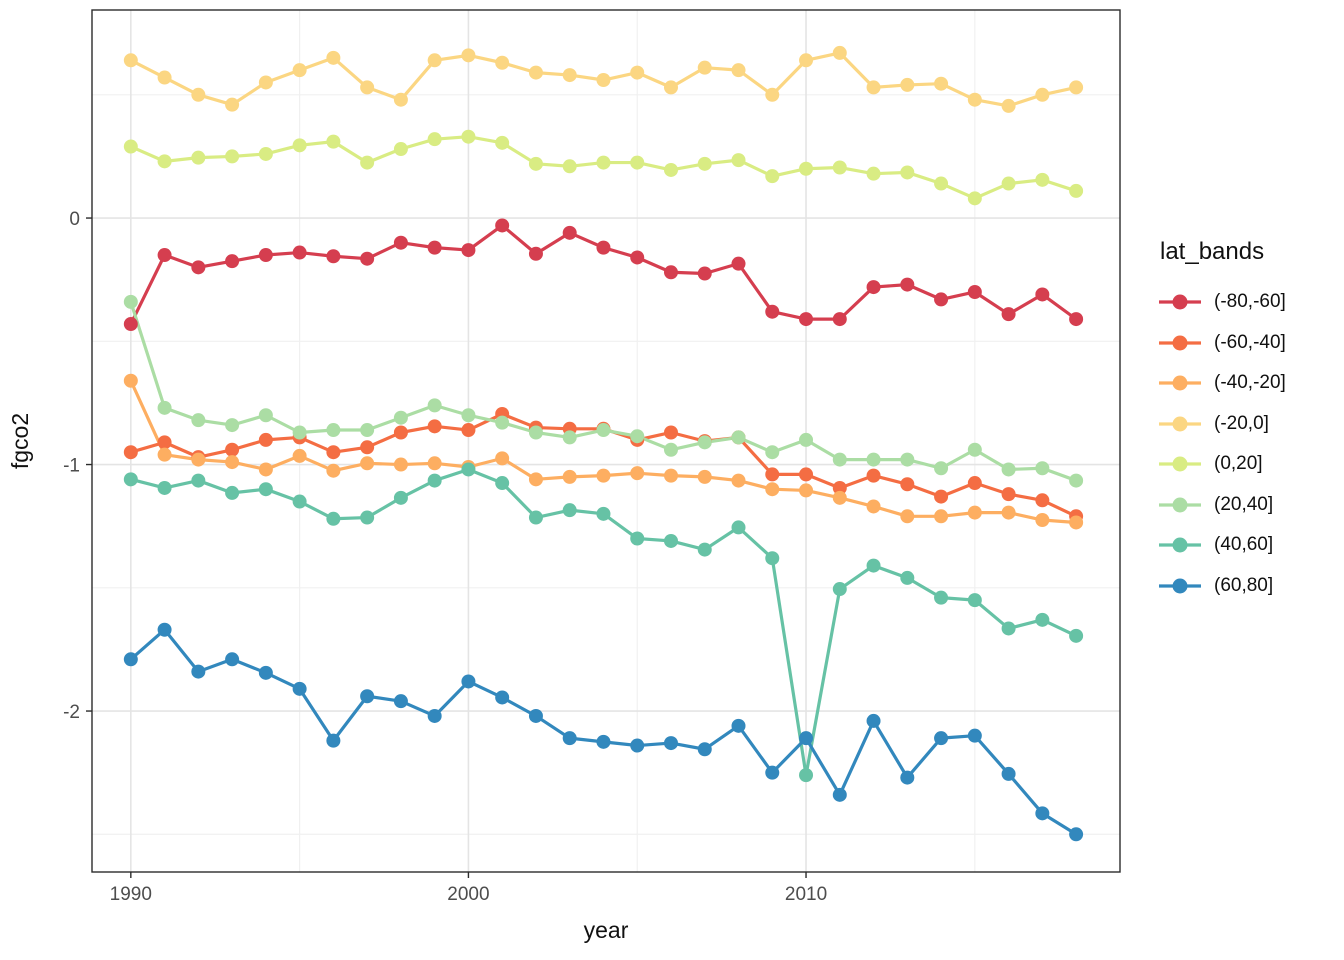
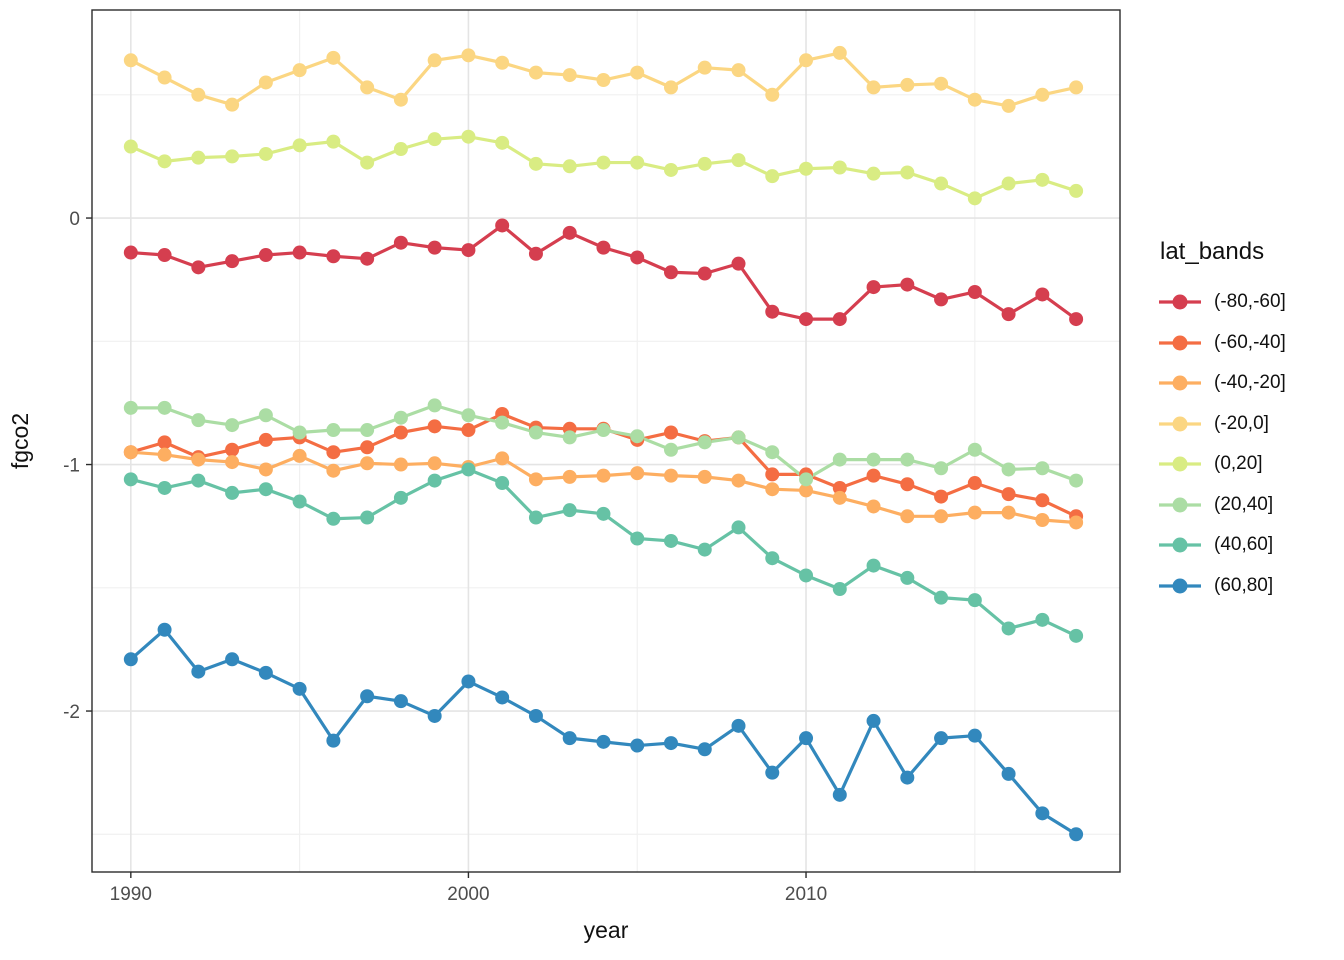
(-80,-60]/1990: -0.43 -> -0.14
(-40,-20]/1990: -0.66 -> -0.95
(20,40]/1990: -0.34 -> -0.77
(20,40]/2010: -0.90 -> -1.06
(40,60]/2010: -2.26 -> -1.45
